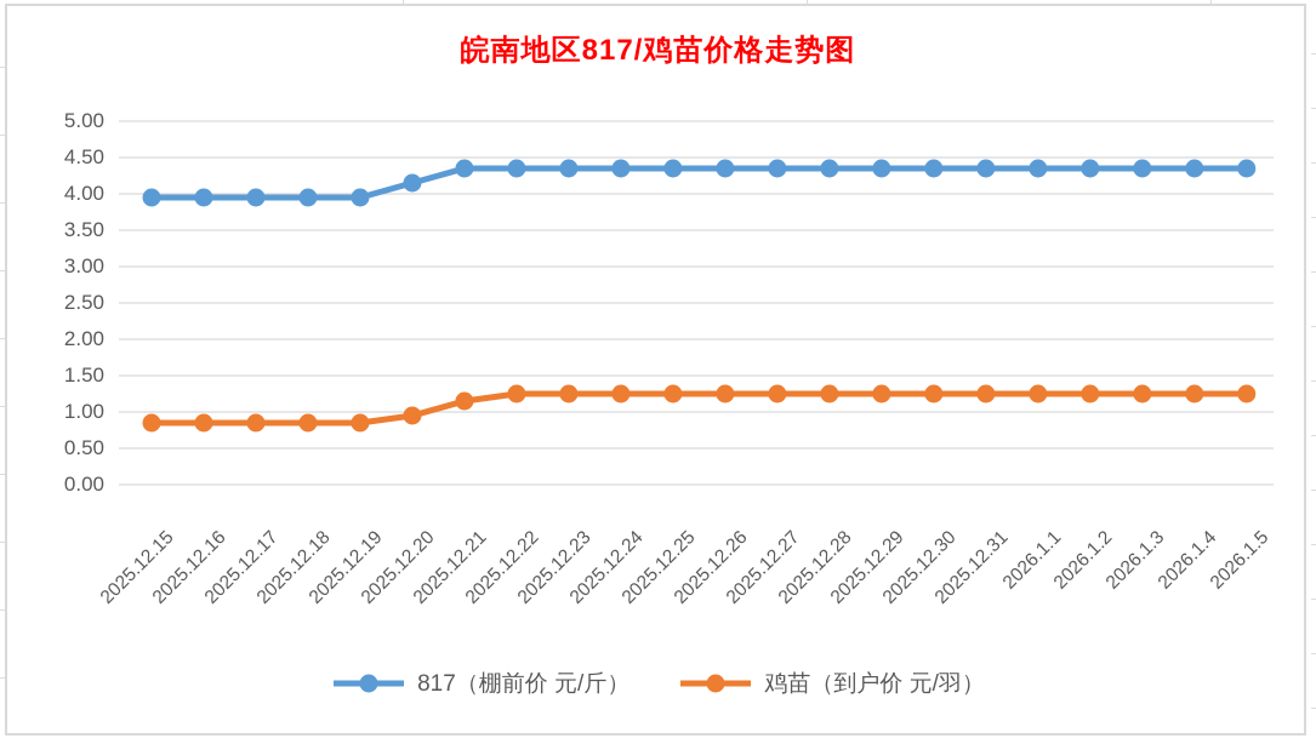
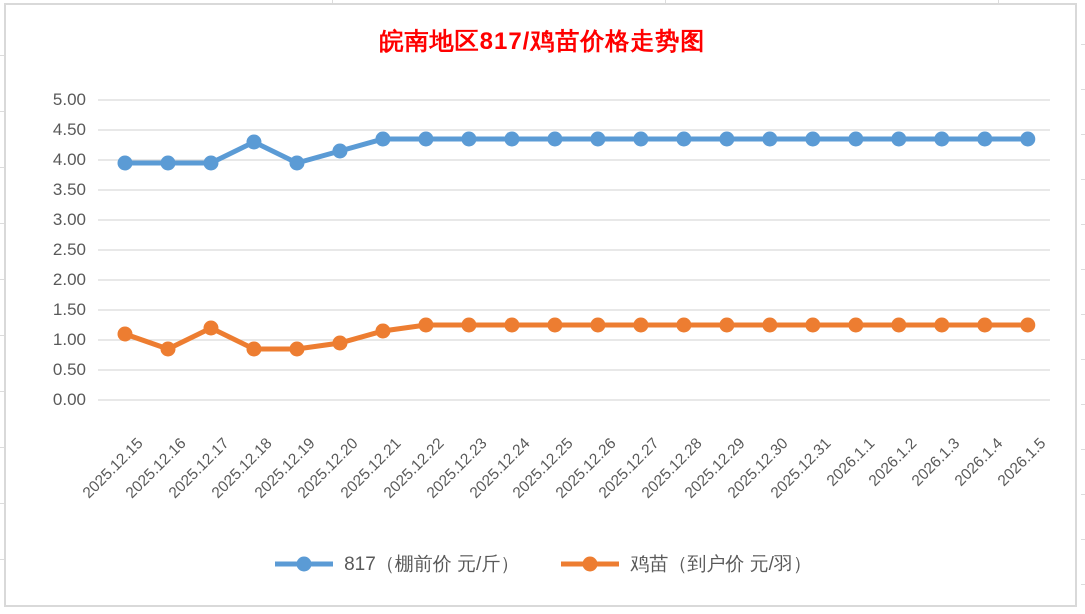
鸡苗（到户价 元/羽）/2025.12.15: 0.8 -> 1.1
鸡苗（到户价 元/羽）/2025.12.17: 0.8 -> 1.2
817（棚前价 元/斤）/2025.12.18: 4.0 -> 4.3
